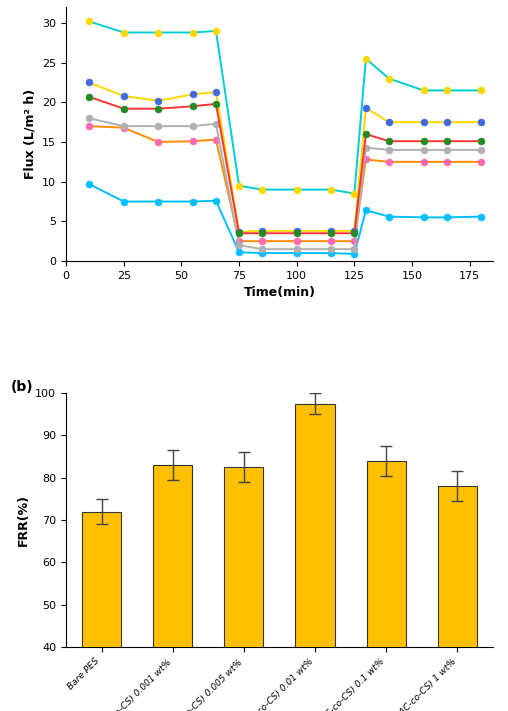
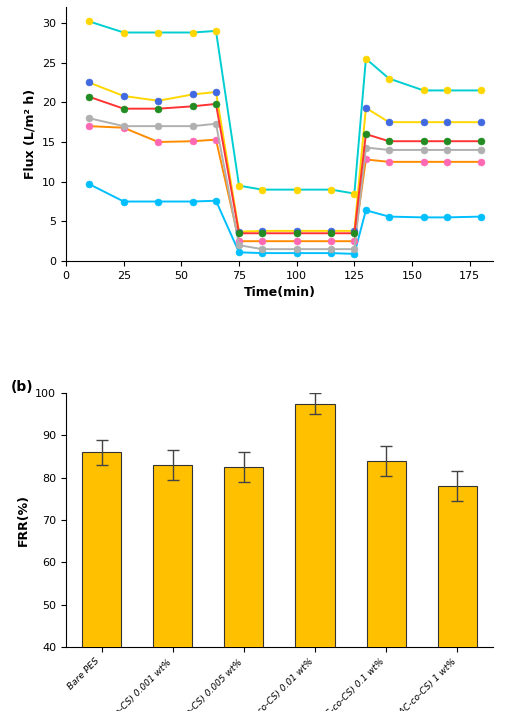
Bare PES: 72.0 -> 86.0
